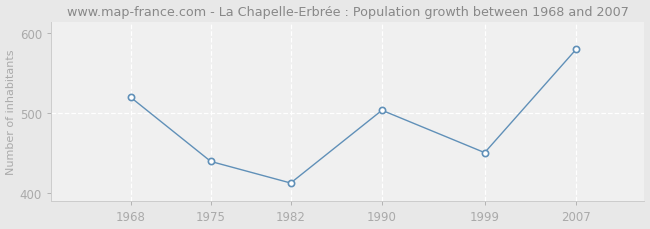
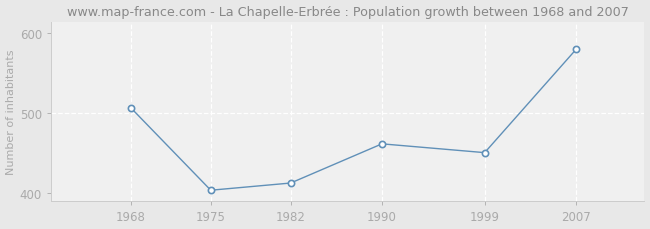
1968: 520 -> 507
1975: 440 -> 404
1990: 504 -> 462
